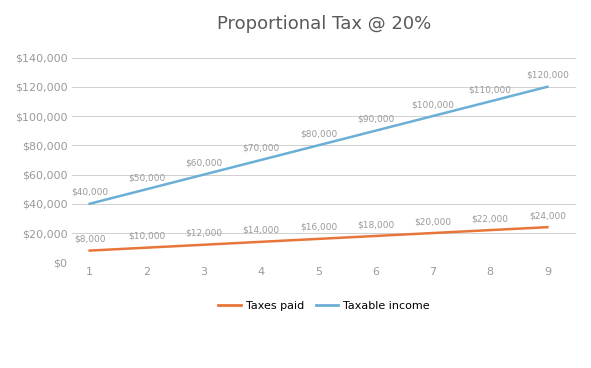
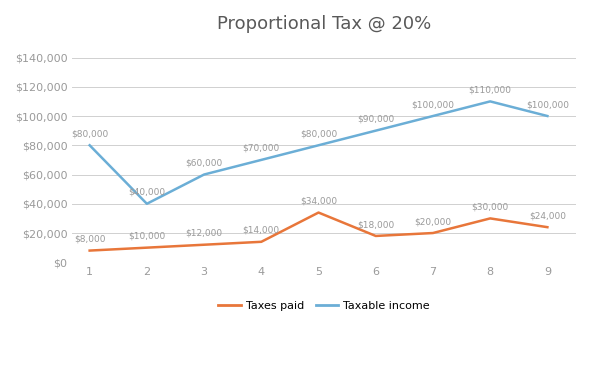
Taxable income/1: $40,000 -> $80,000
Taxable income/2: $50,000 -> $40,000
Taxes paid/5: $16,000 -> $34,000
Taxes paid/8: $22,000 -> $30,000
Taxable income/9: $120,000 -> $100,000
